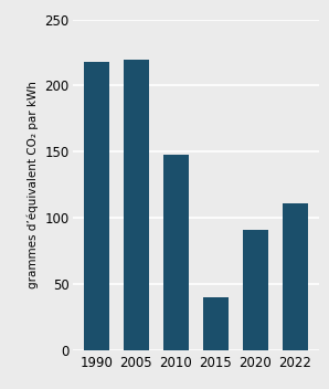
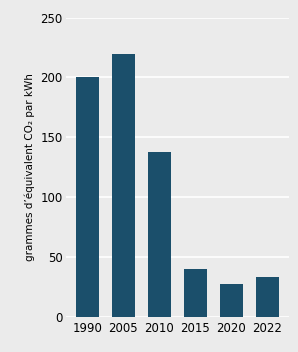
1990: 218 -> 200
2010: 148 -> 138
2020: 91 -> 27
2022: 111 -> 33
